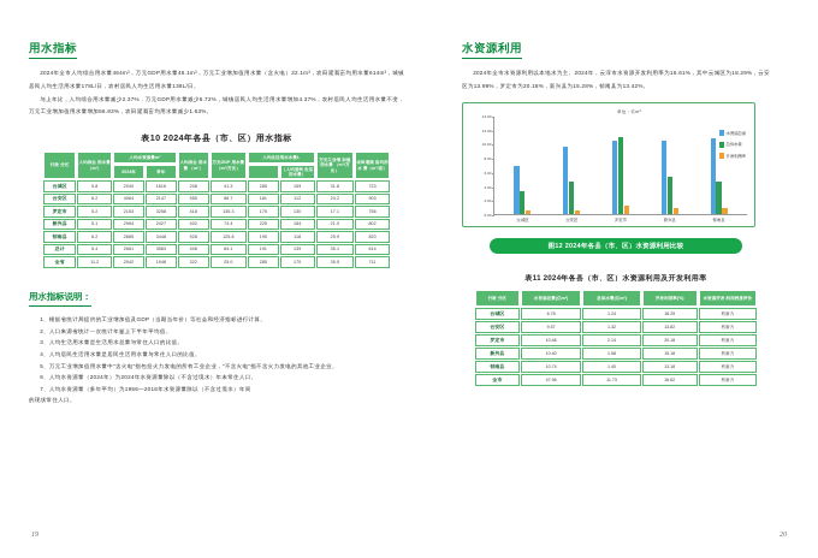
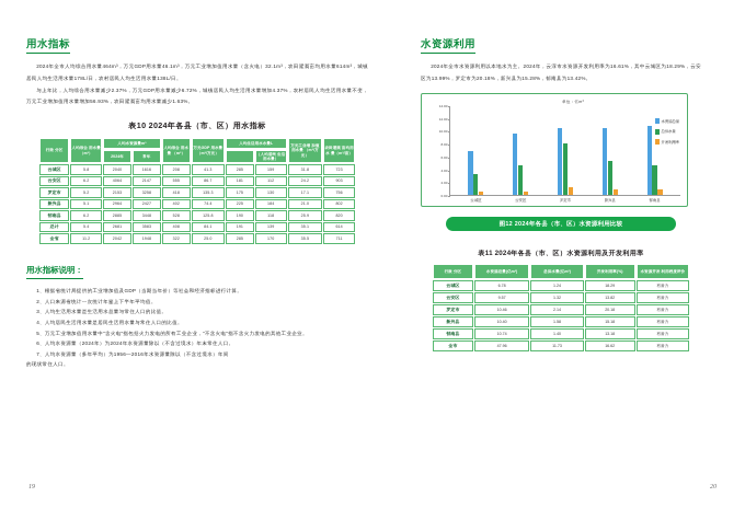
总供水量/罗定市: 11 -> 8
